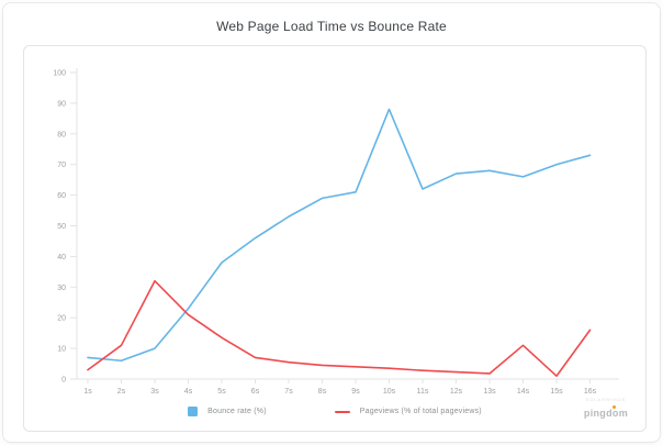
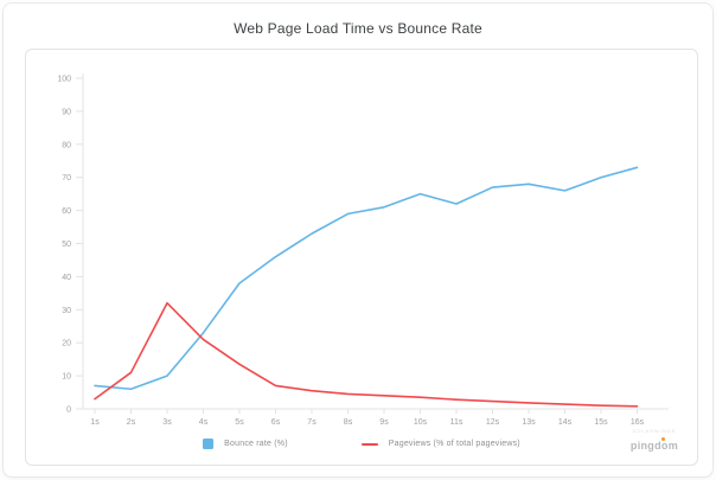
Bounce rate (%)/10s: 88 -> 65
Pageviews (% of total pageviews)/14s: 11 -> 1
Pageviews (% of total pageviews)/16s: 16 -> 1
